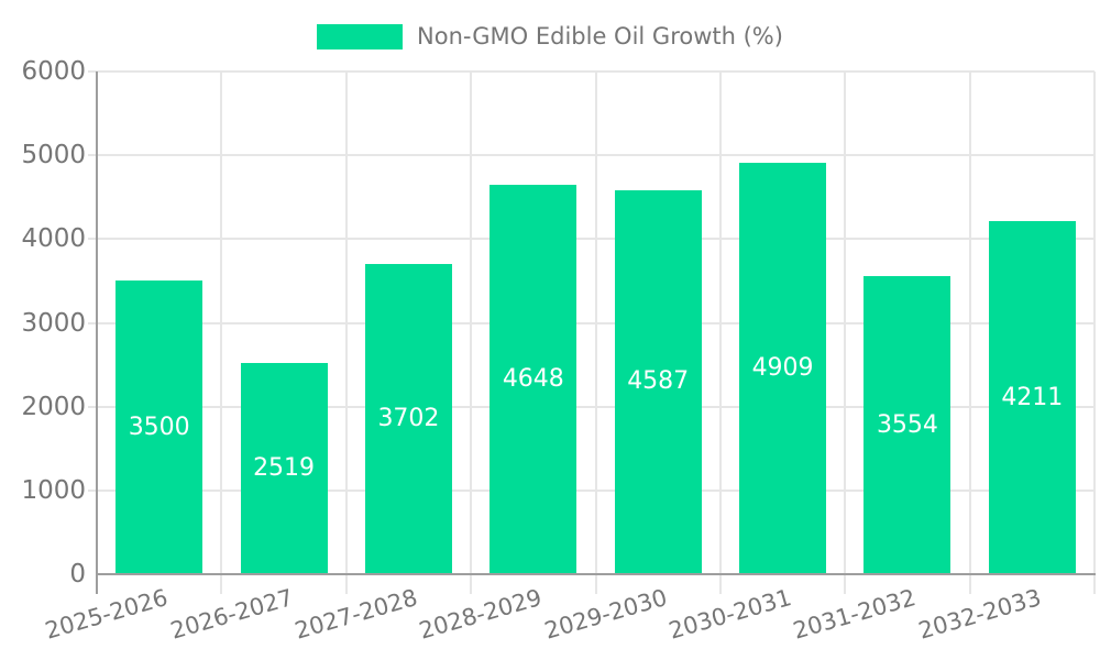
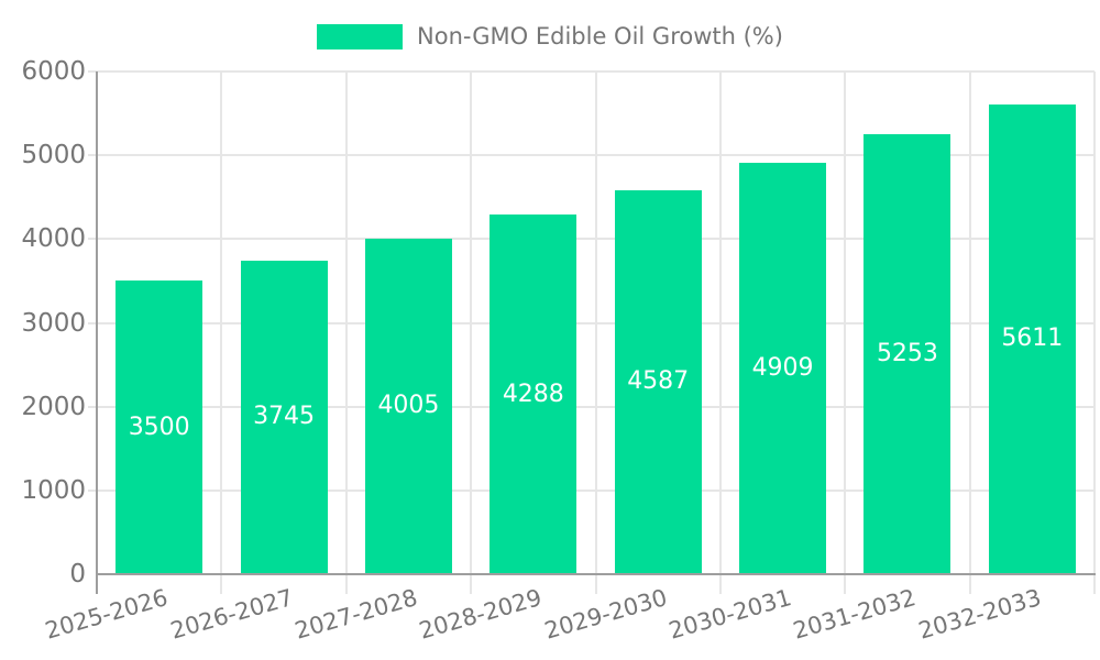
2026-2027: 2519 -> 3745
2027-2028: 3702 -> 4005
2028-2029: 4648 -> 4288
2031-2032: 3554 -> 5253
2032-2033: 4211 -> 5611
